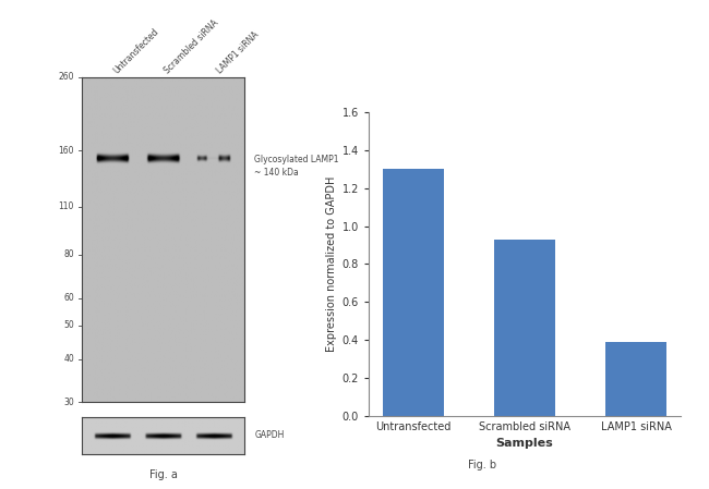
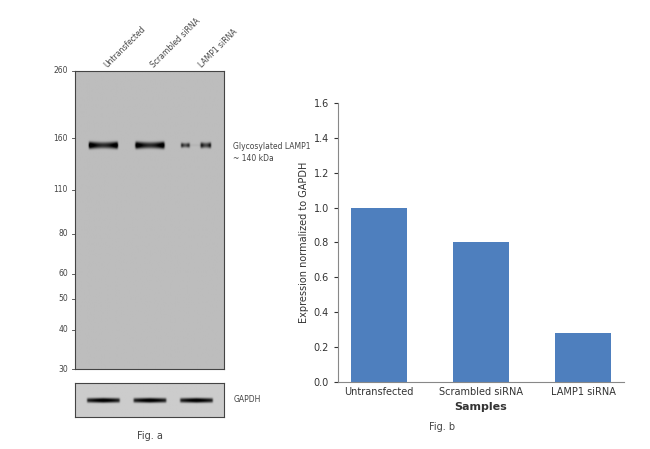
Untransfected: 1.30 -> 1.00
Scrambled siRNA: 0.93 -> 0.80
LAMP1 siRNA: 0.39 -> 0.28
